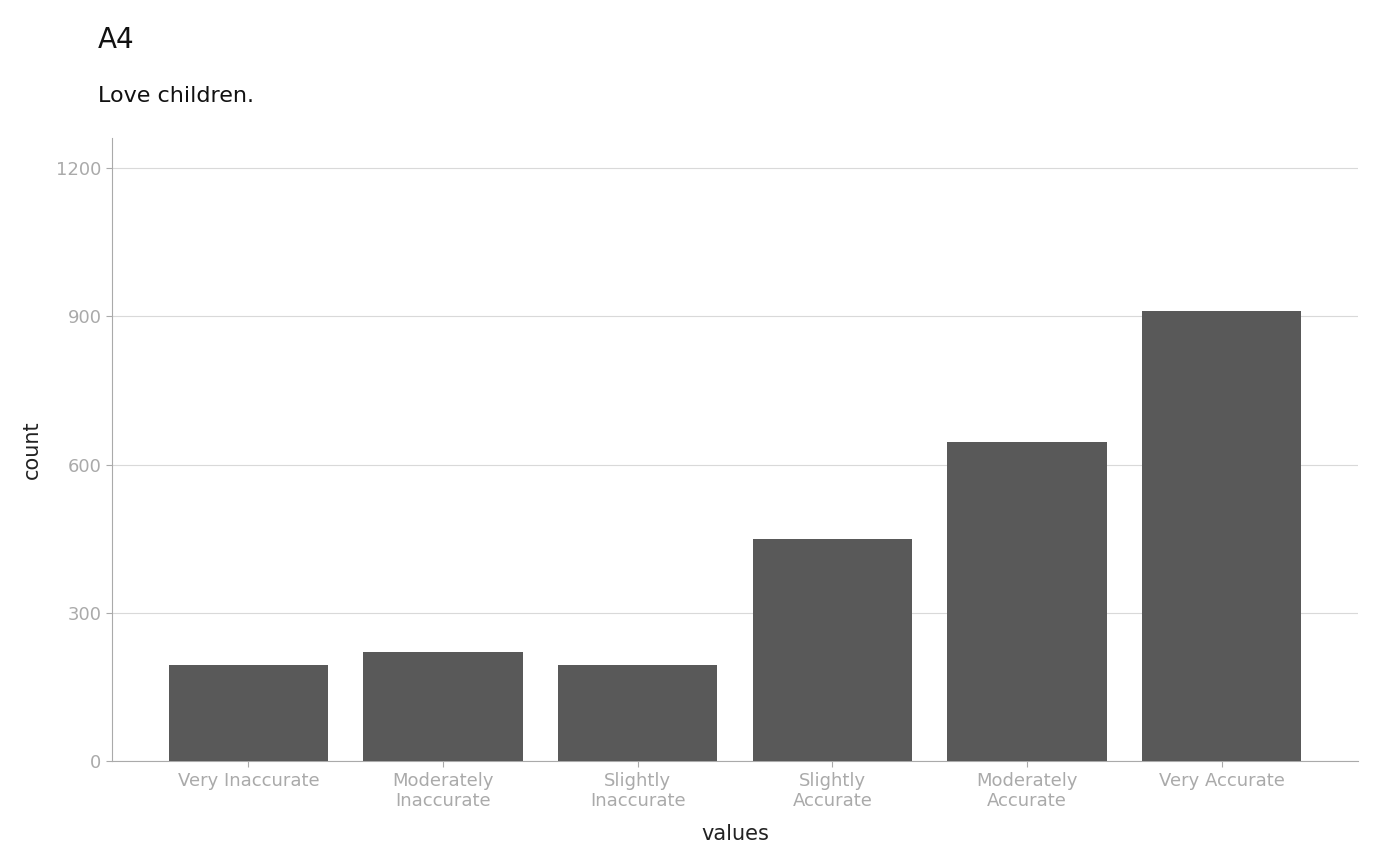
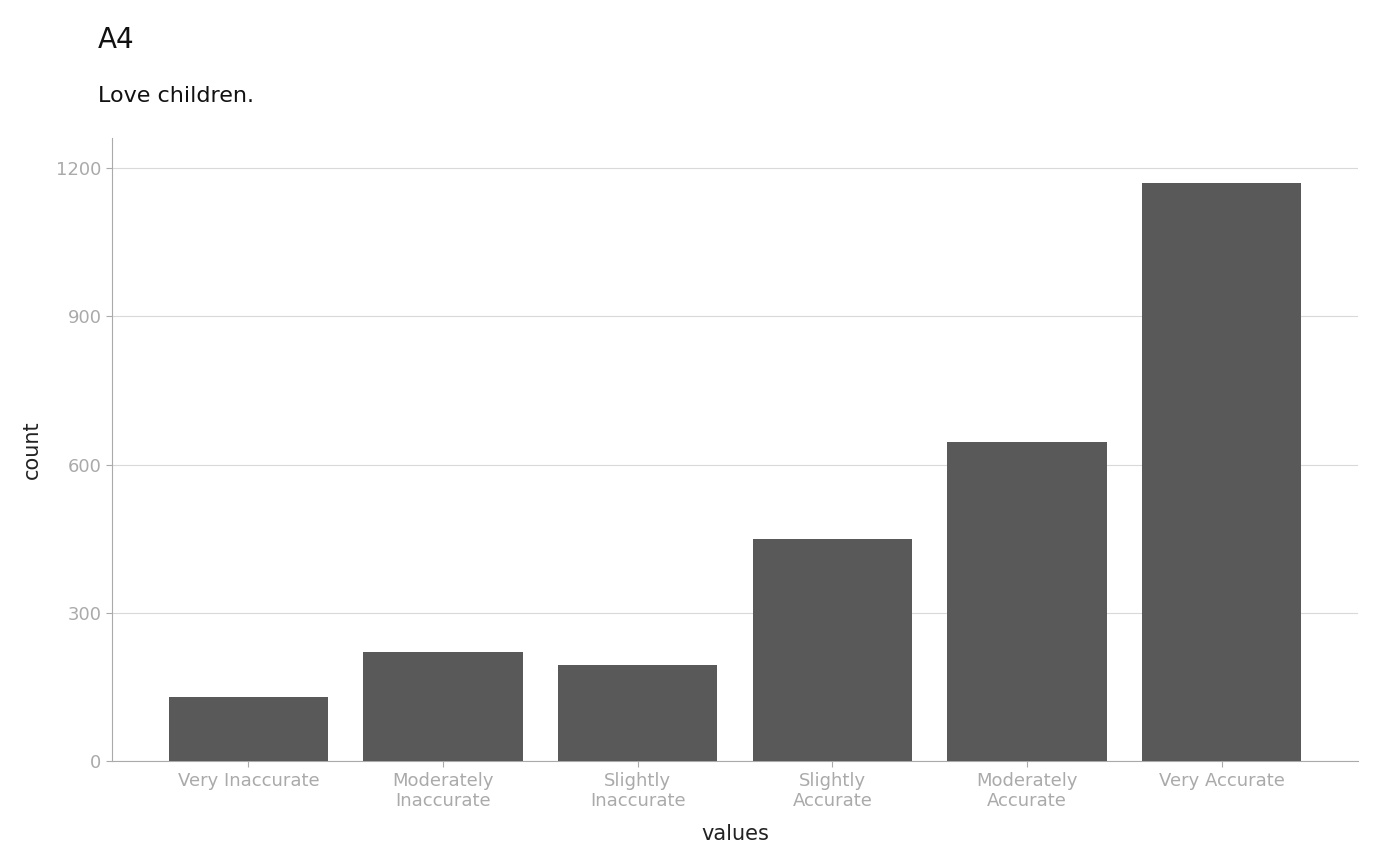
Very Inaccurate: 195 -> 130
Very Accurate: 910 -> 1170
